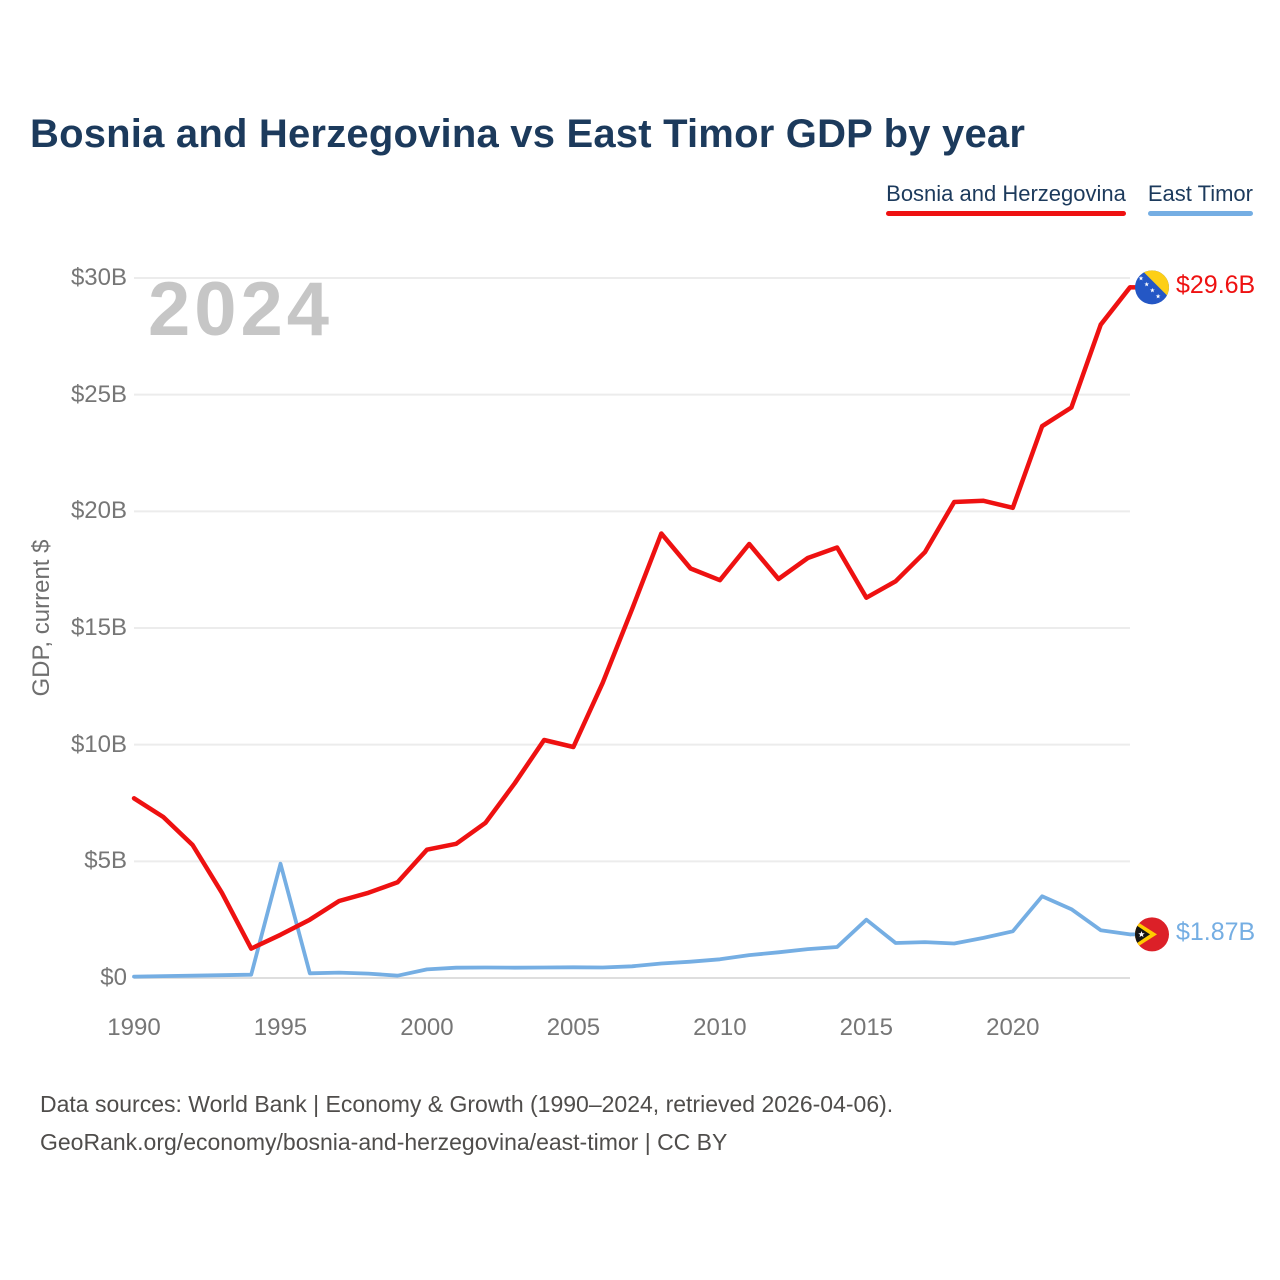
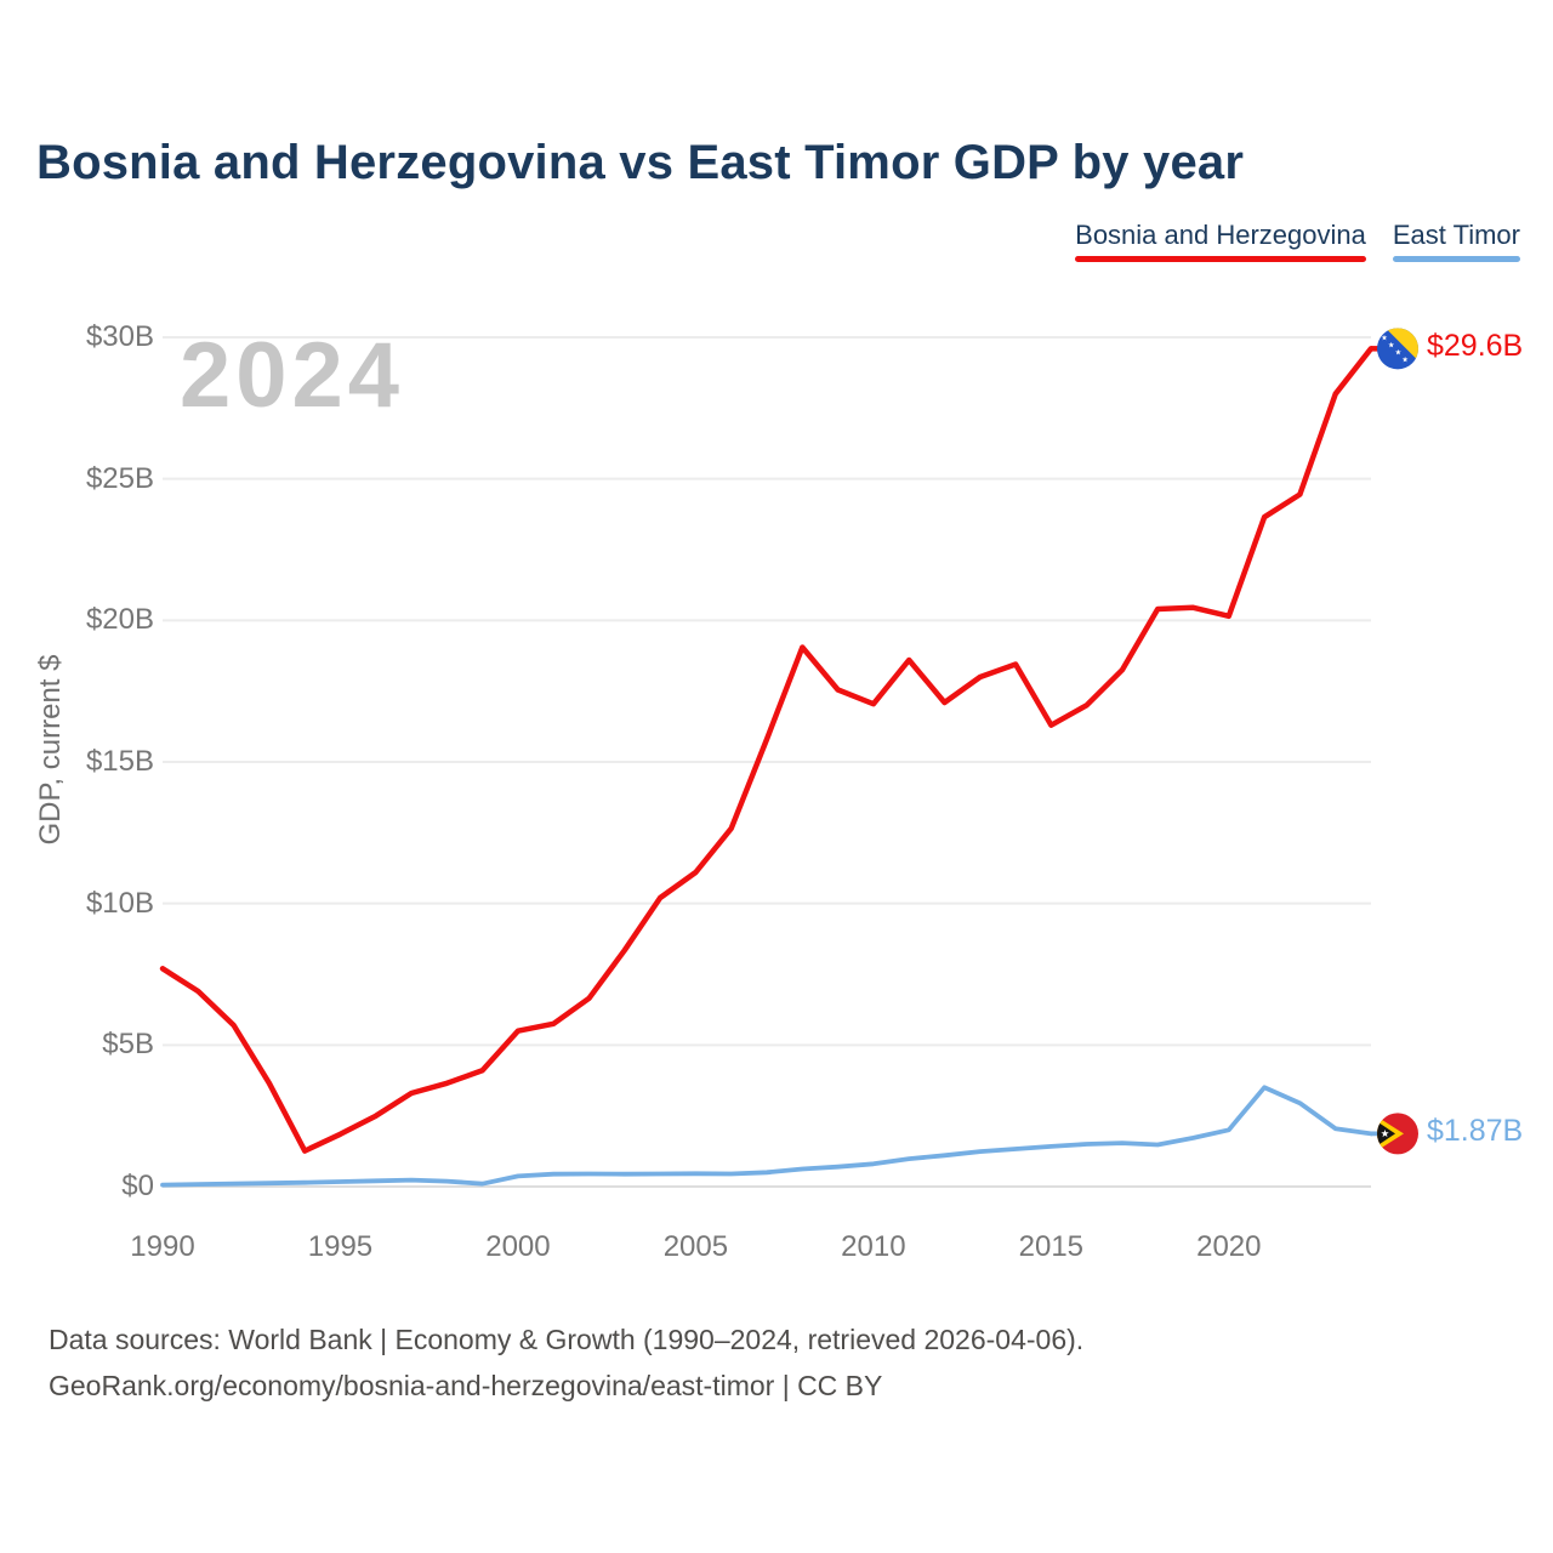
East Timor/1995: $4.9B -> $0.2B
Bosnia and Herzegovina/2005: $9.9B -> $11.1B
East Timor/2015: $2.5B -> $1.4B
